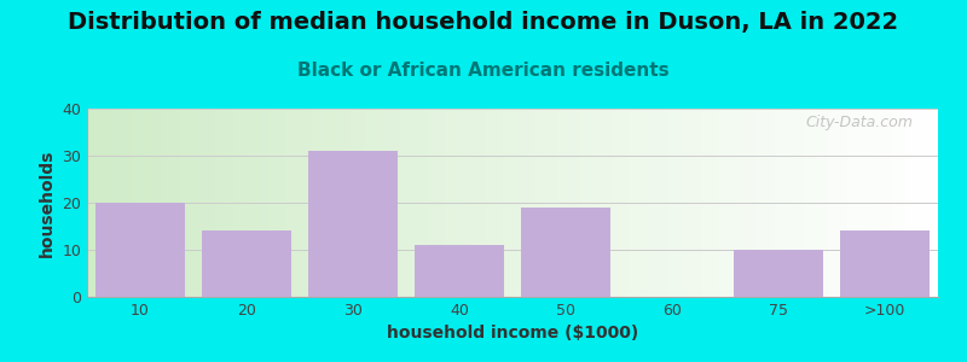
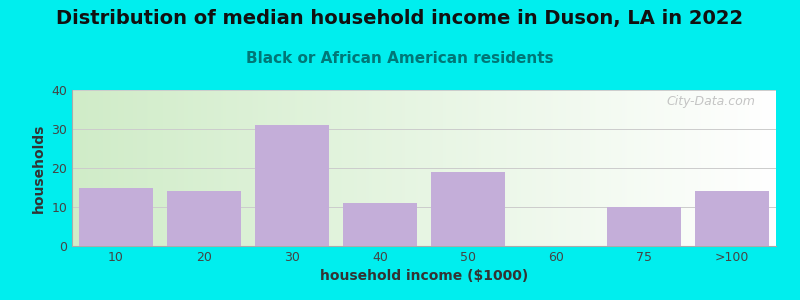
10: 20 -> 15
